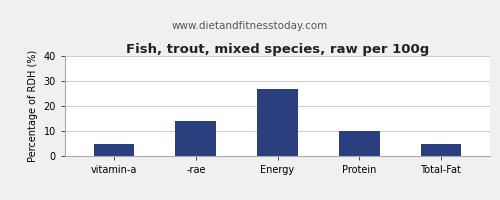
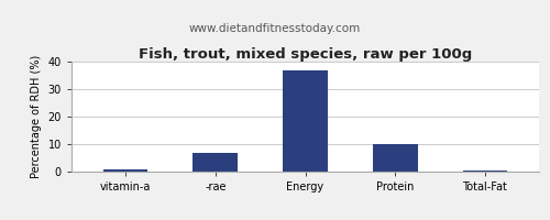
vitamin-a: 5.0 -> 1.0
-rae: 14.0 -> 7.0
Energy: 27.0 -> 37.0
Total-Fat: 5.0 -> 0.3
